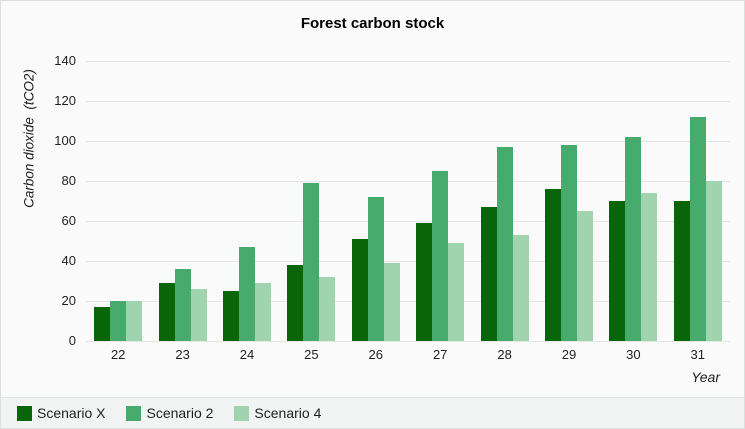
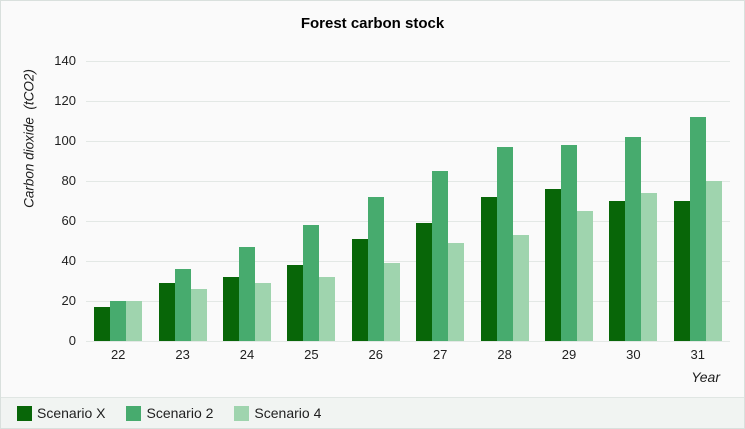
Scenario X/24: 25 -> 32
Scenario 2/25: 79 -> 58
Scenario X/28: 67 -> 72
